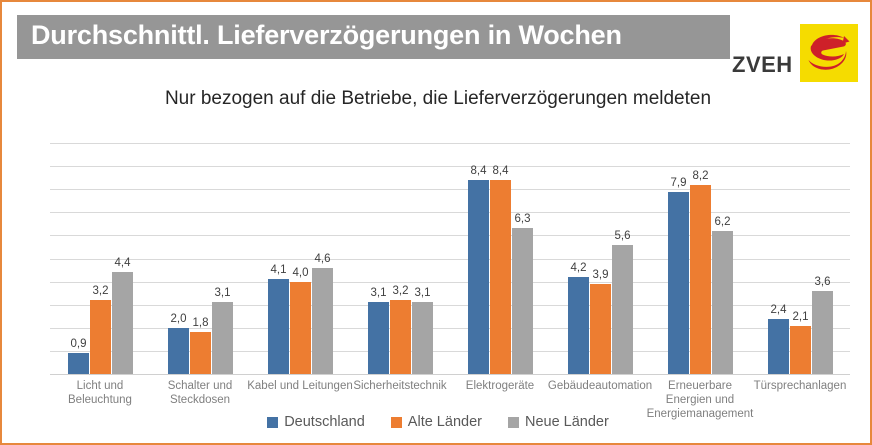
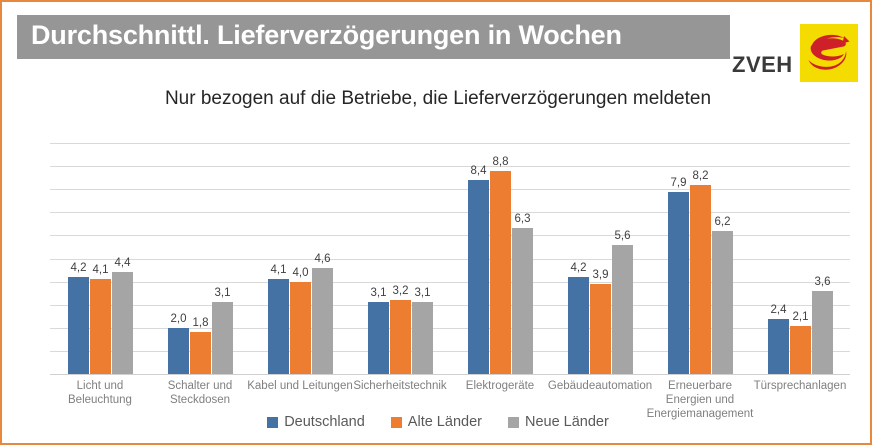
Deutschland/Licht und Beleuchtung: 0,9 -> 4,2
Alte Länder/Licht und Beleuchtung: 3,2 -> 4,1
Alte Länder/Elektrogeräte: 8,4 -> 8,8
